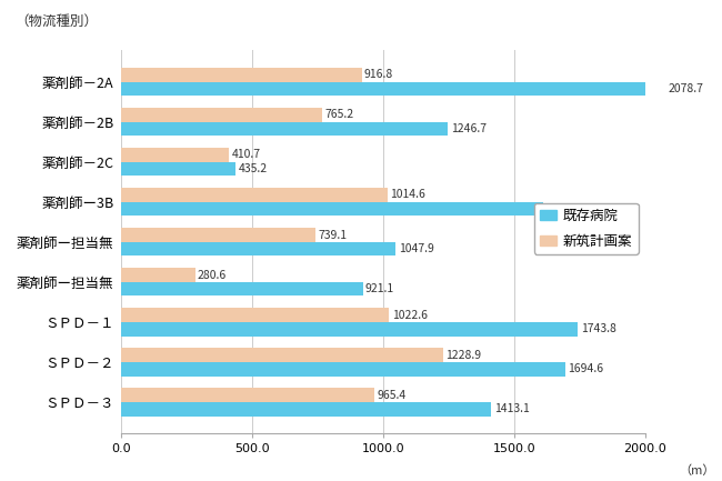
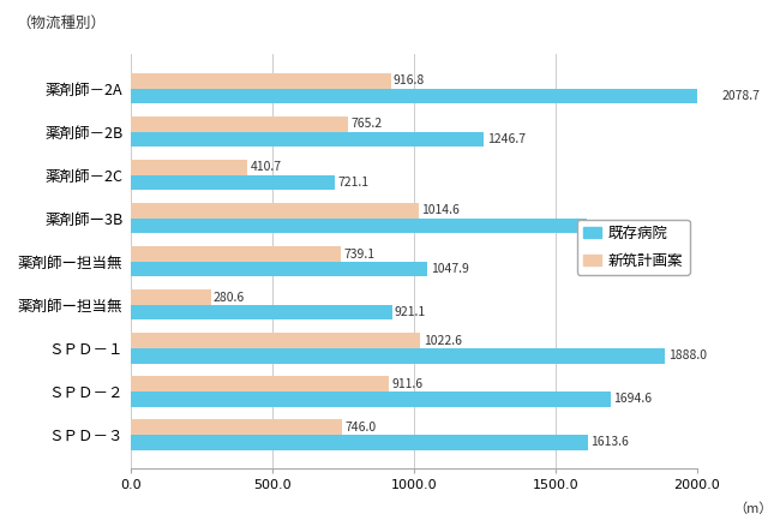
既存病院/薬剤師－2C: 435.2 -> 721.1
既存病院/ＳＰＤ－１: 1743.8 -> 1888.0
新筑計画案/ＳＰＤ－２: 1228.9 -> 911.6
新筑計画案/ＳＰＤ－３: 965.4 -> 746.0
既存病院/ＳＰＤ－３: 1413.1 -> 1613.6
